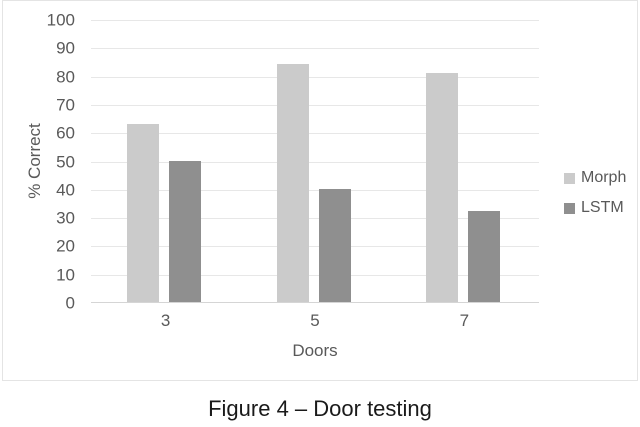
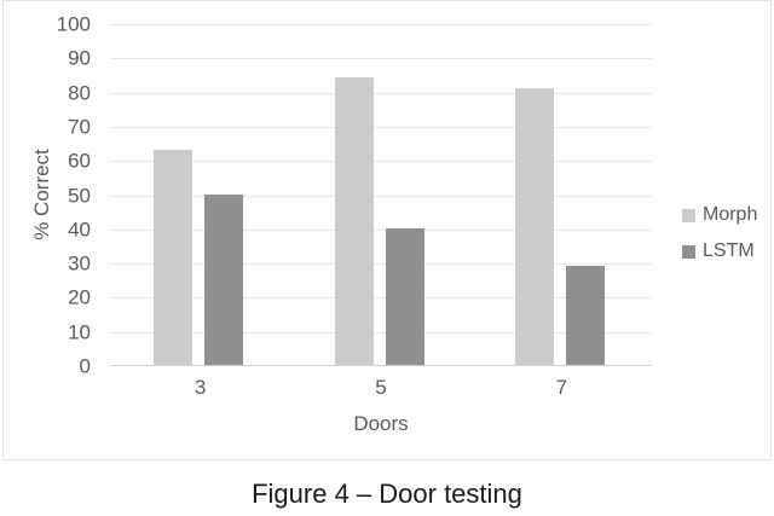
LSTM/7: 32 -> 29
